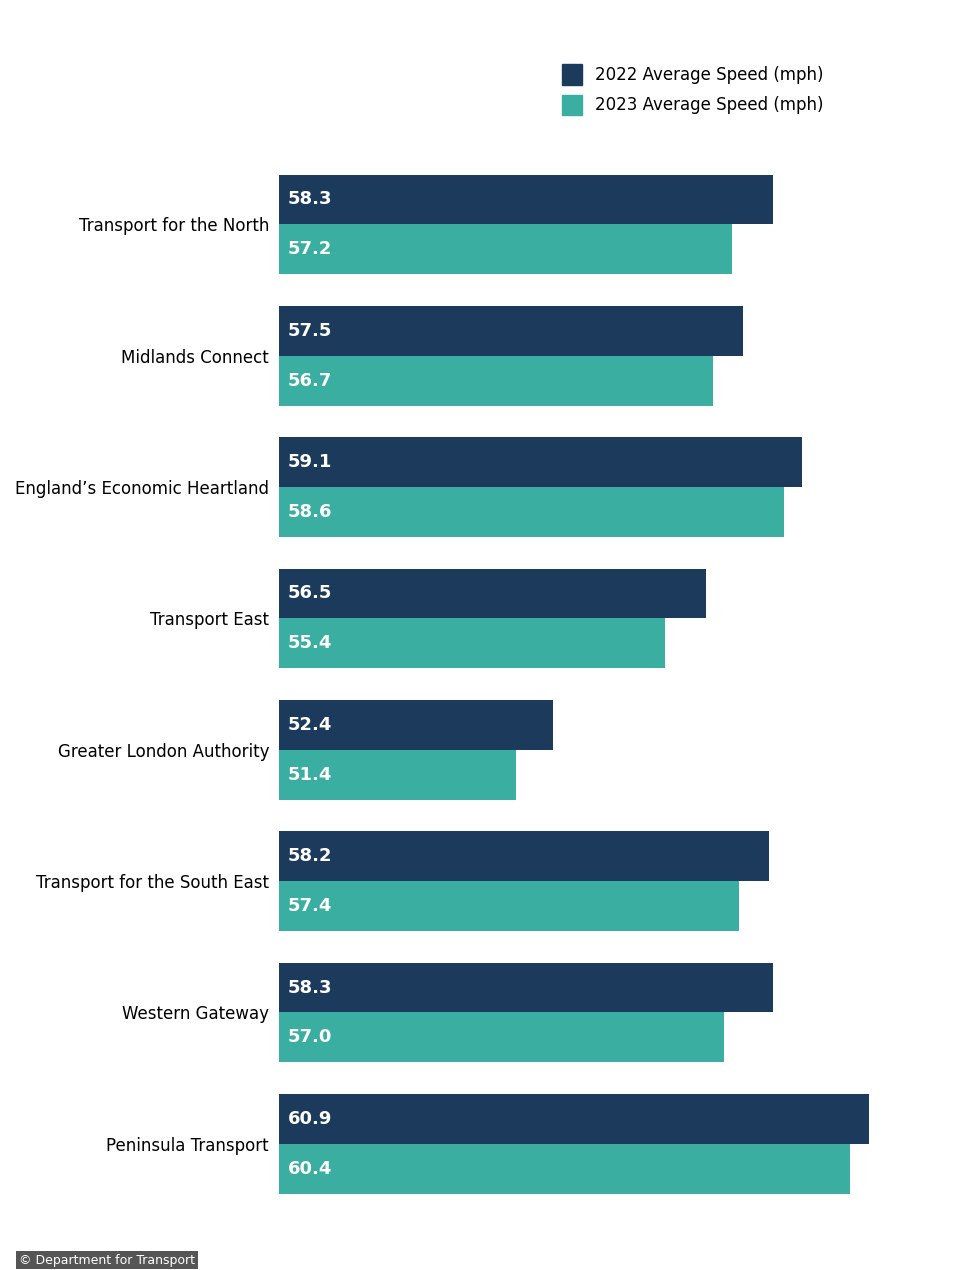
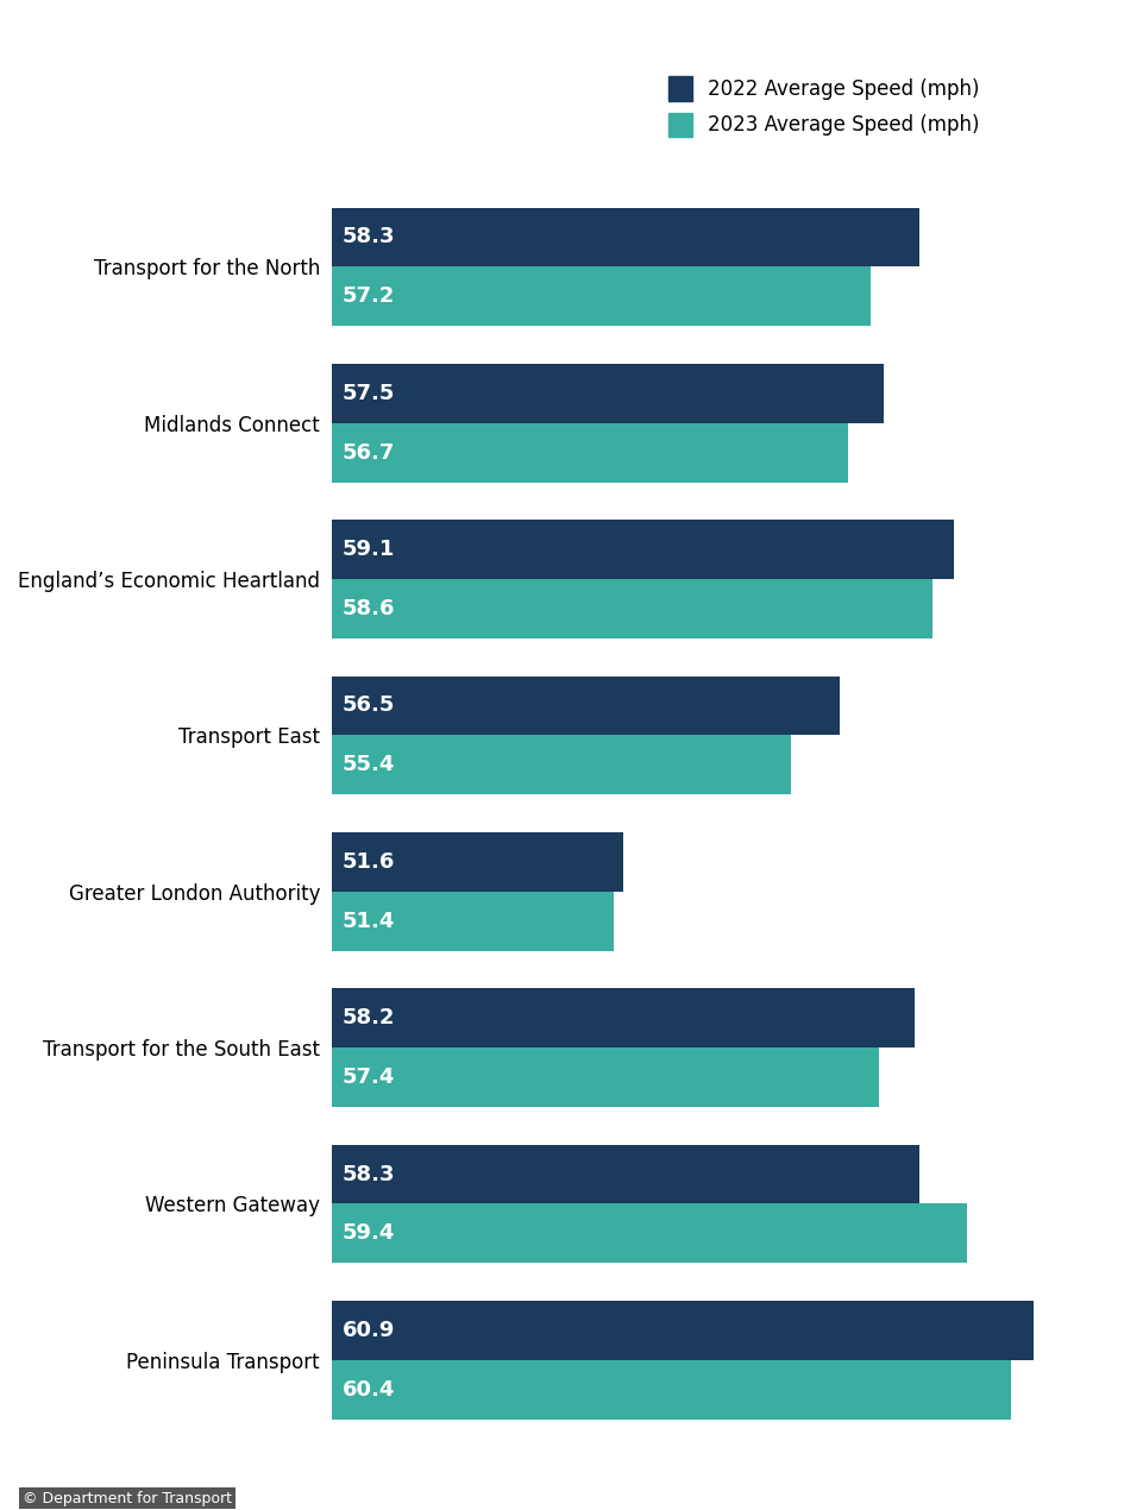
2022 Average Speed (mph)/Greater London Authority: 52.4 -> 51.6
2023 Average Speed (mph)/Western Gateway: 57.0 -> 59.4
